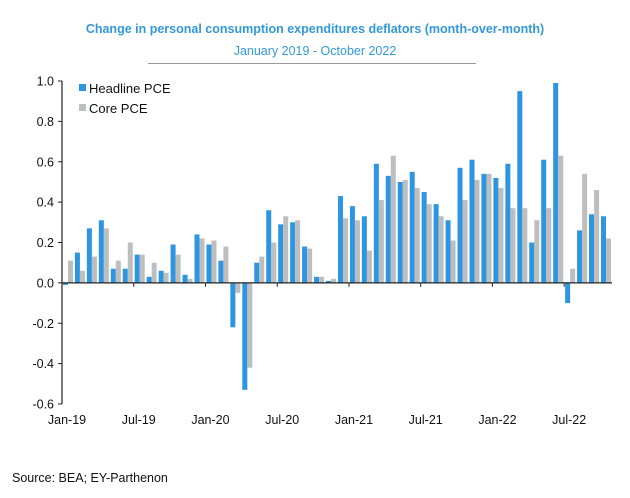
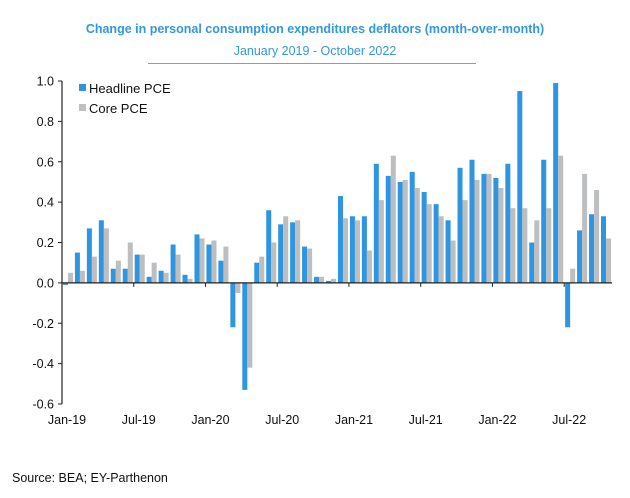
Core PCE/Jan-19: 0.11 -> 0.05
Headline PCE/Jan-21: 0.38 -> 0.33
Headline PCE/Jul-22: -0.10 -> -0.22
